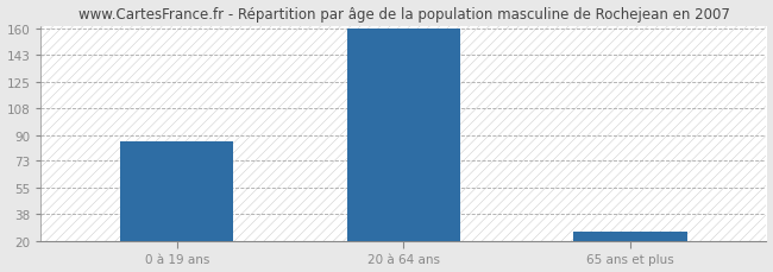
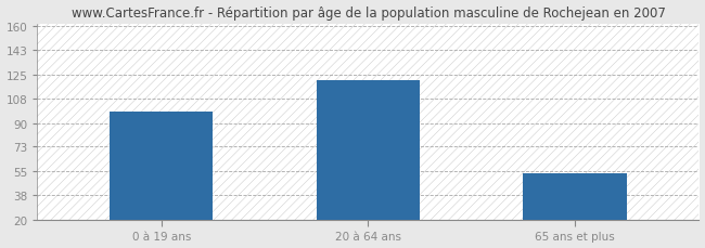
0 à 19 ans: 86 -> 98
20 à 64 ans: 160 -> 121
65 ans et plus: 26 -> 54
